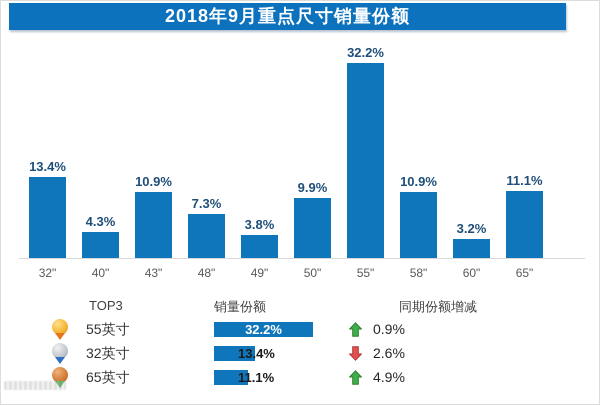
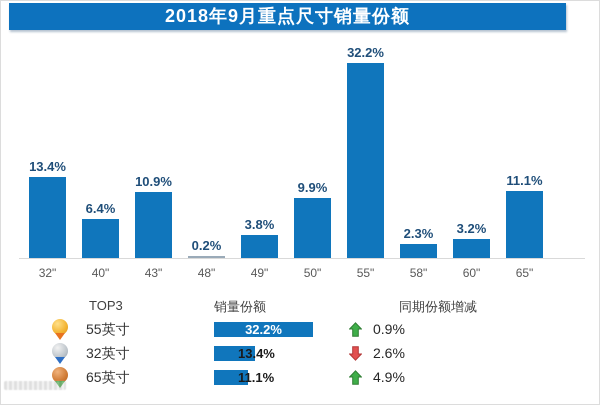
40": 4.3% -> 6.4%
48": 7.3% -> 0.2%
58": 10.9% -> 2.3%
